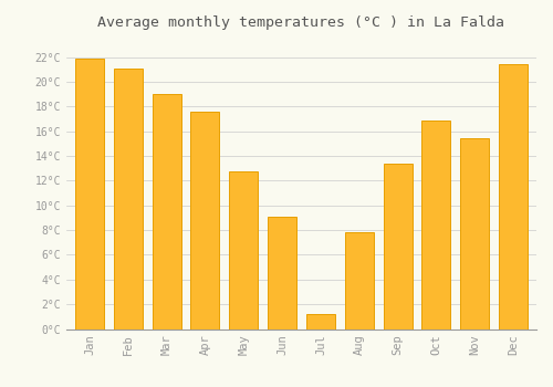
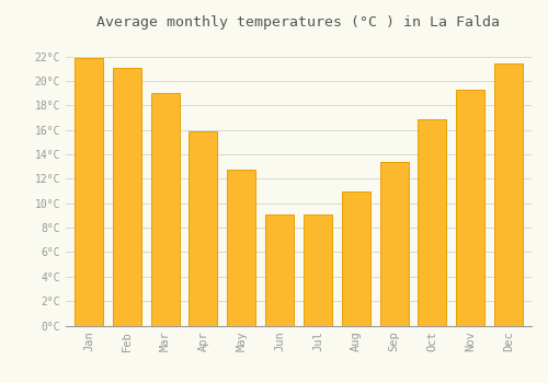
Apr: 17.6°C -> 15.9°C
Jul: 1.2°C -> 9.1°C
Aug: 7.8°C -> 11.0°C
Nov: 15.4°C -> 19.3°C
